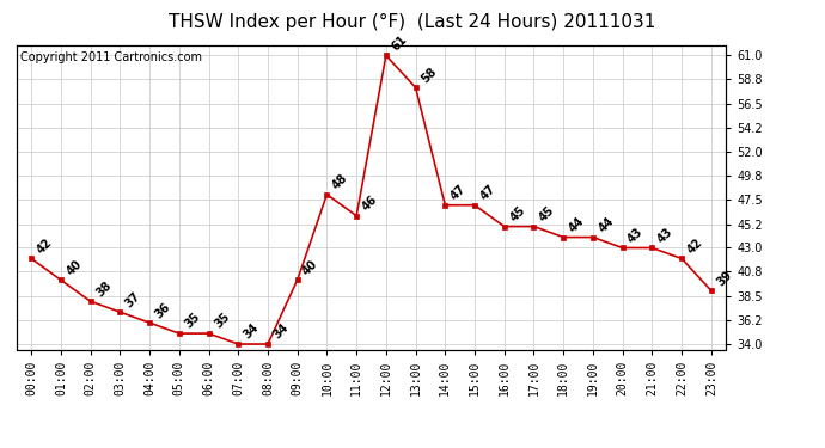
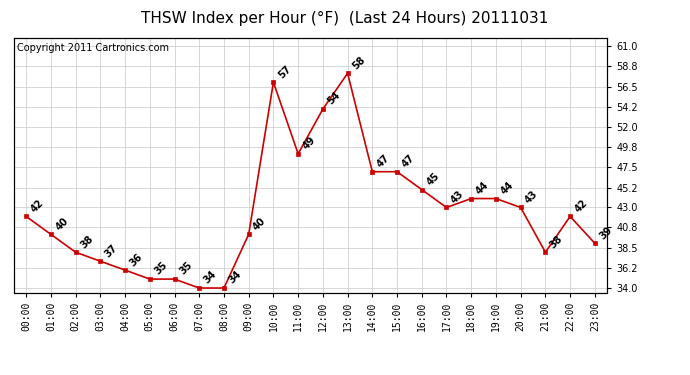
10:00: 48 -> 57
11:00: 46 -> 49
12:00: 61 -> 54
17:00: 45 -> 43
21:00: 43 -> 38
